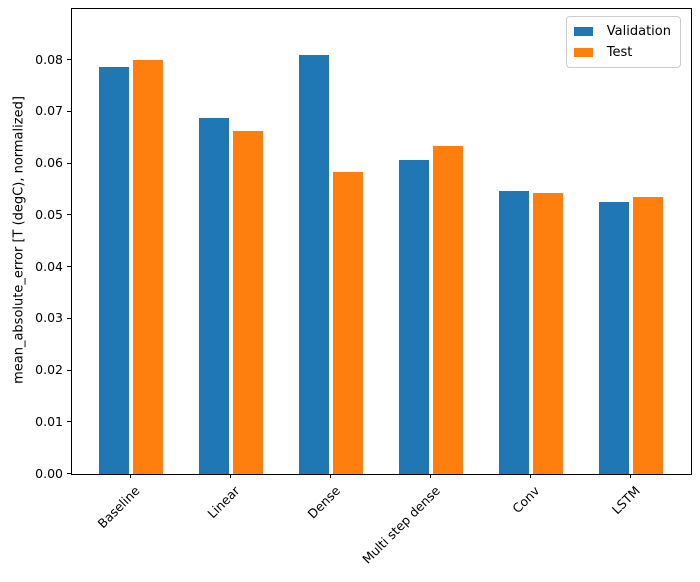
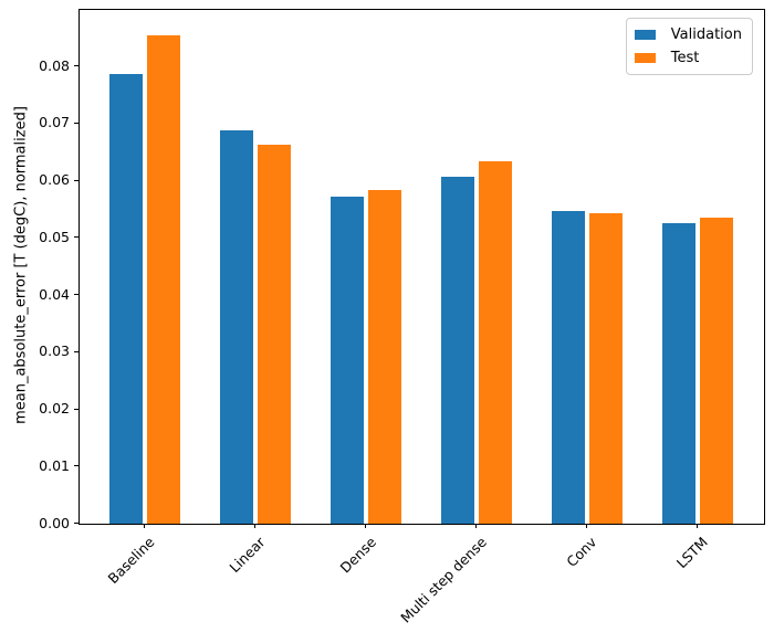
Test/Baseline: 0.080 -> 0.085
Validation/Dense: 0.081 -> 0.057
